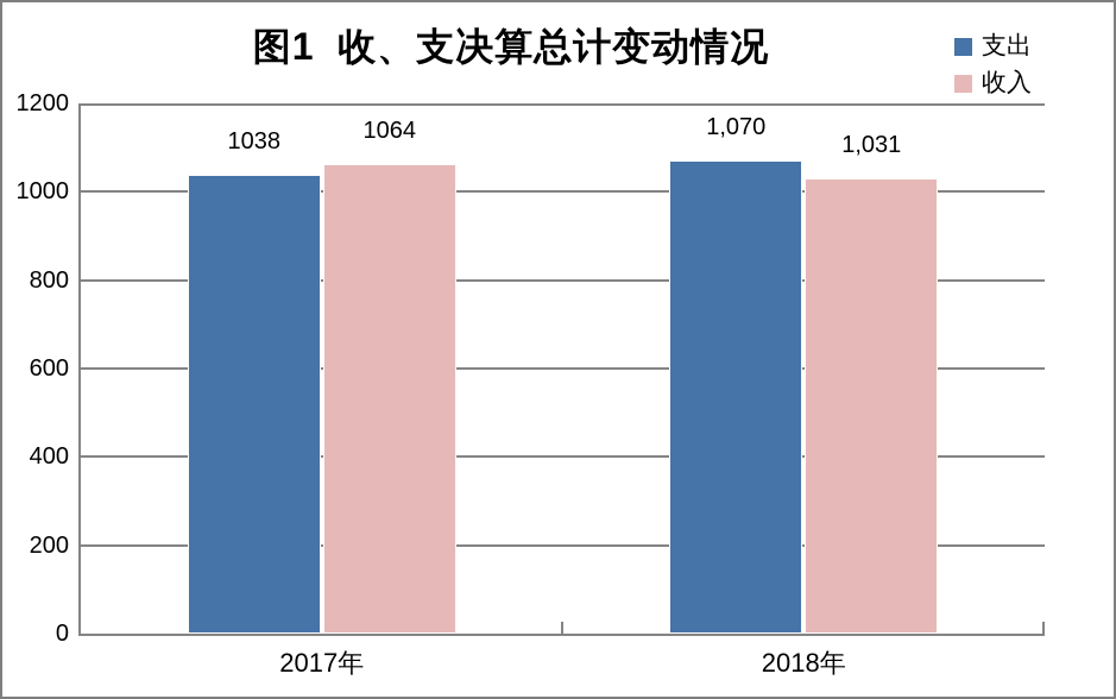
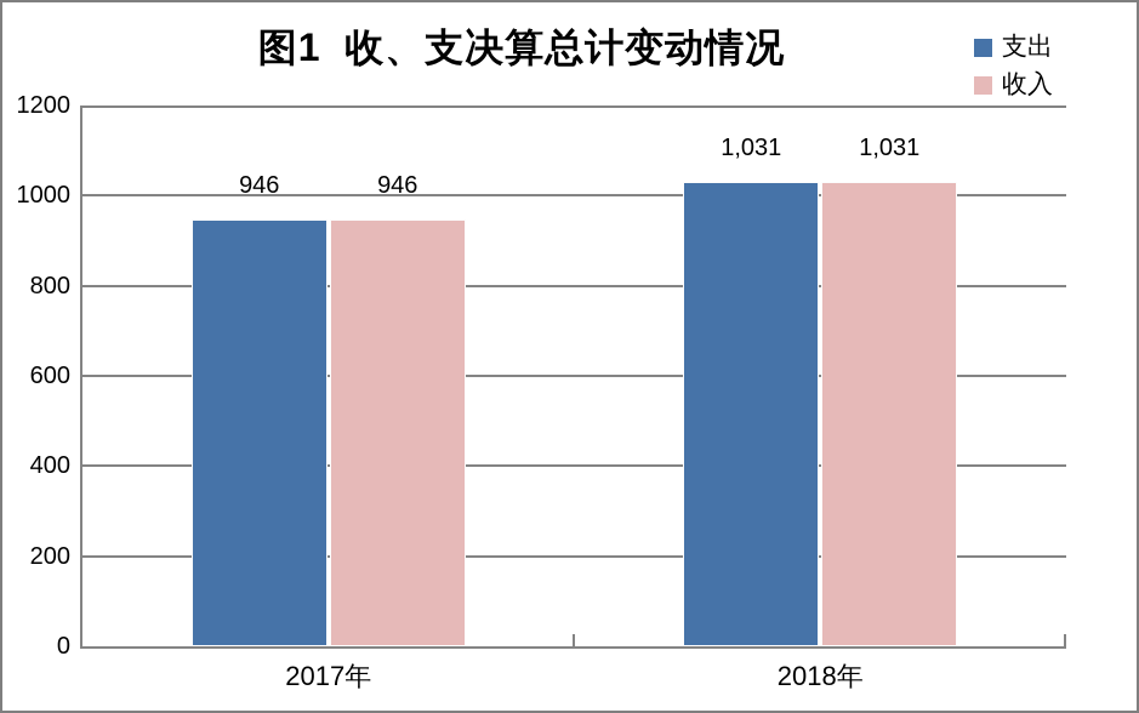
支出/2017年: 1038 -> 946
收入/2017年: 1064 -> 946
支出/2018年: 1,070 -> 1,031
